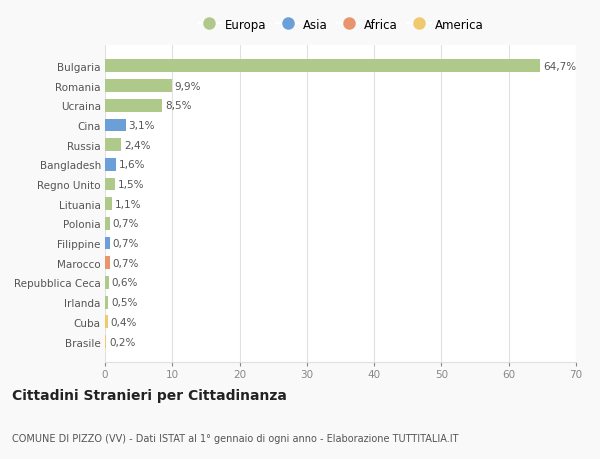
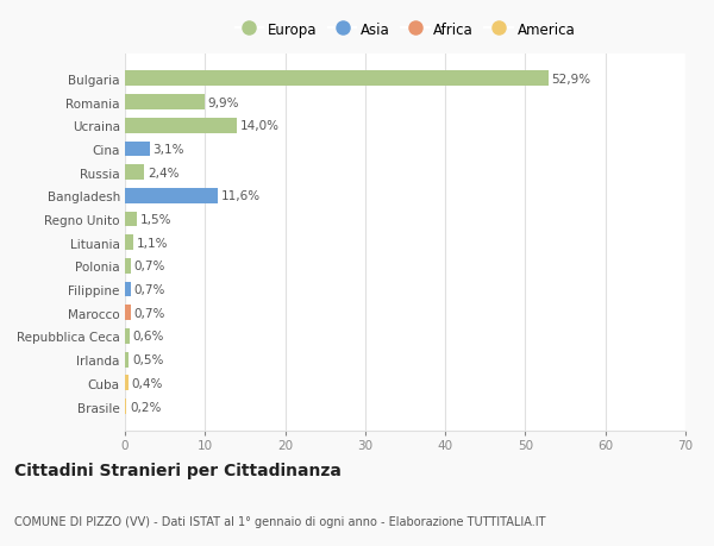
Bulgaria: 64,7% -> 52,9%
Ucraina: 8,5% -> 14,0%
Bangladesh: 1,6% -> 11,6%
